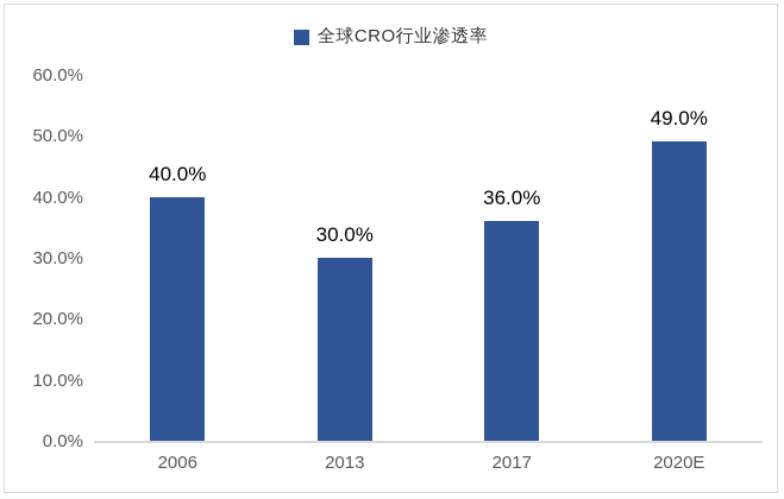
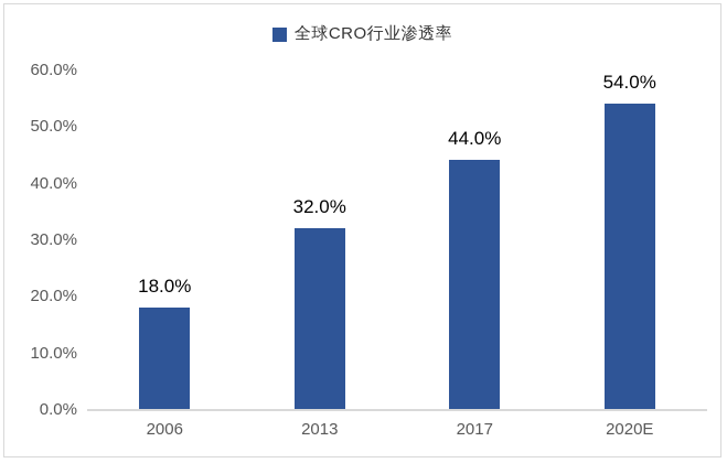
2006: 40.0% -> 18.0%
2013: 30.0% -> 32.0%
2017: 36.0% -> 44.0%
2020E: 49.0% -> 54.0%
